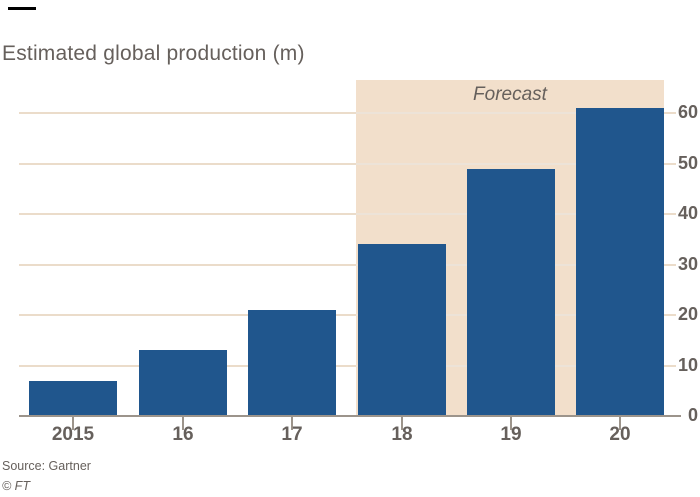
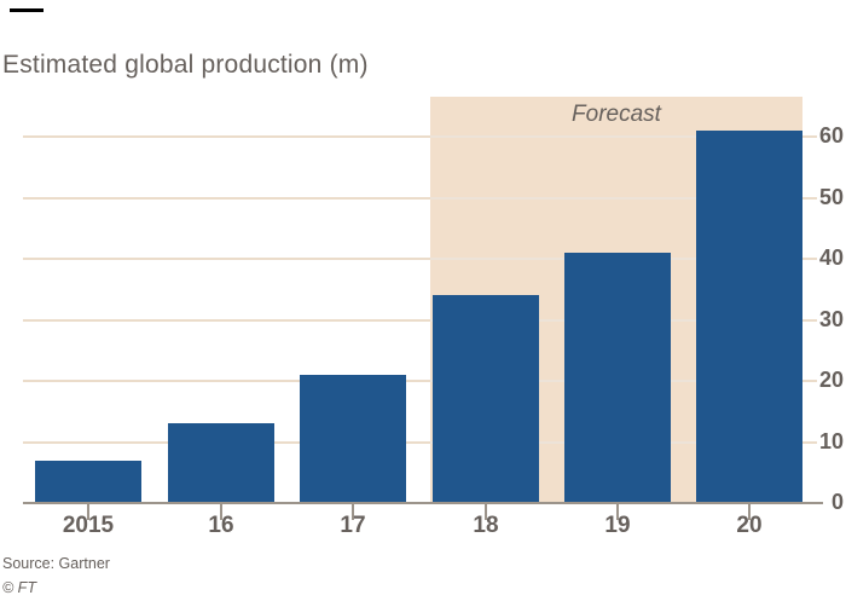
19: 49 -> 41
